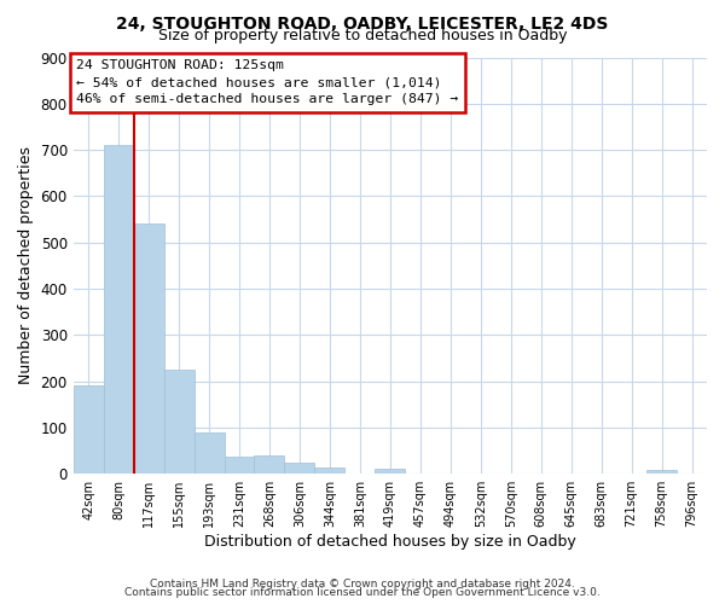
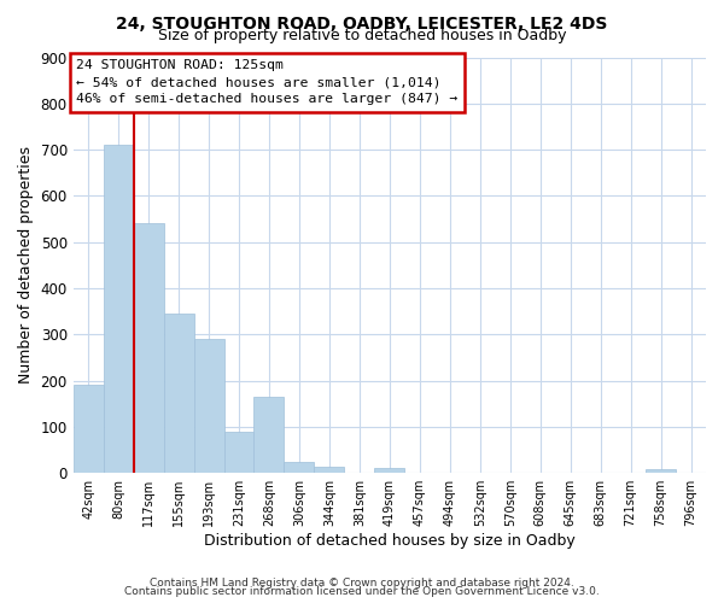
155sqm: 225 -> 345
193sqm: 90 -> 290
231sqm: 38 -> 90
268sqm: 40 -> 165
